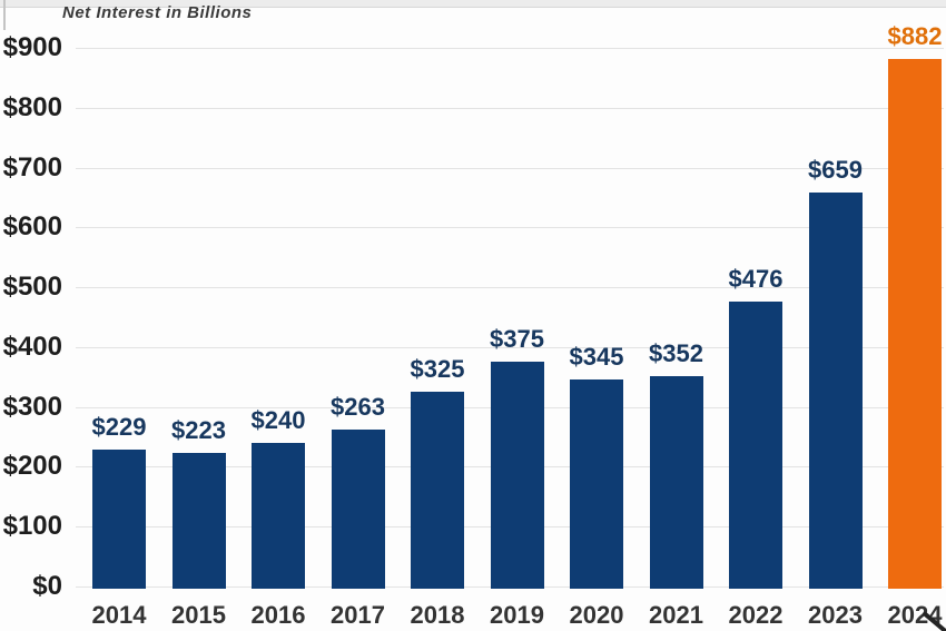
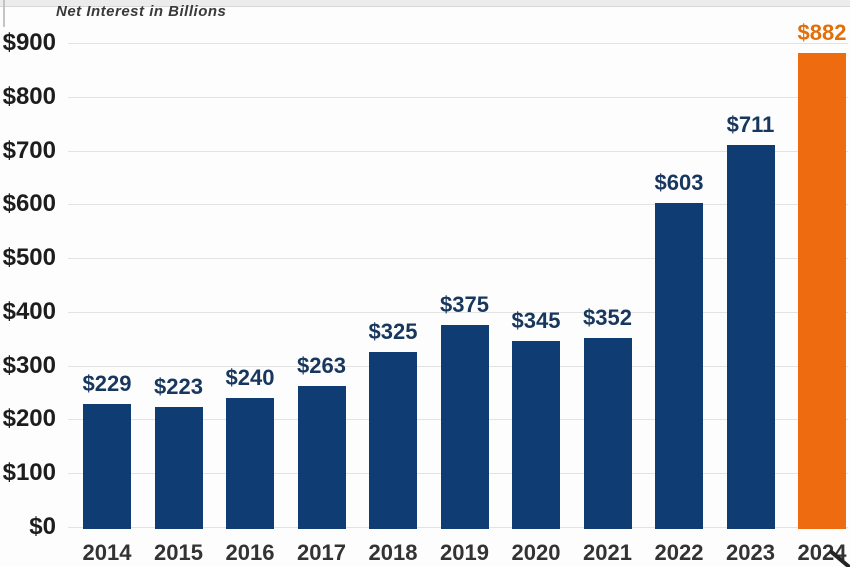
2022: $476 -> $603
2023: $659 -> $711
